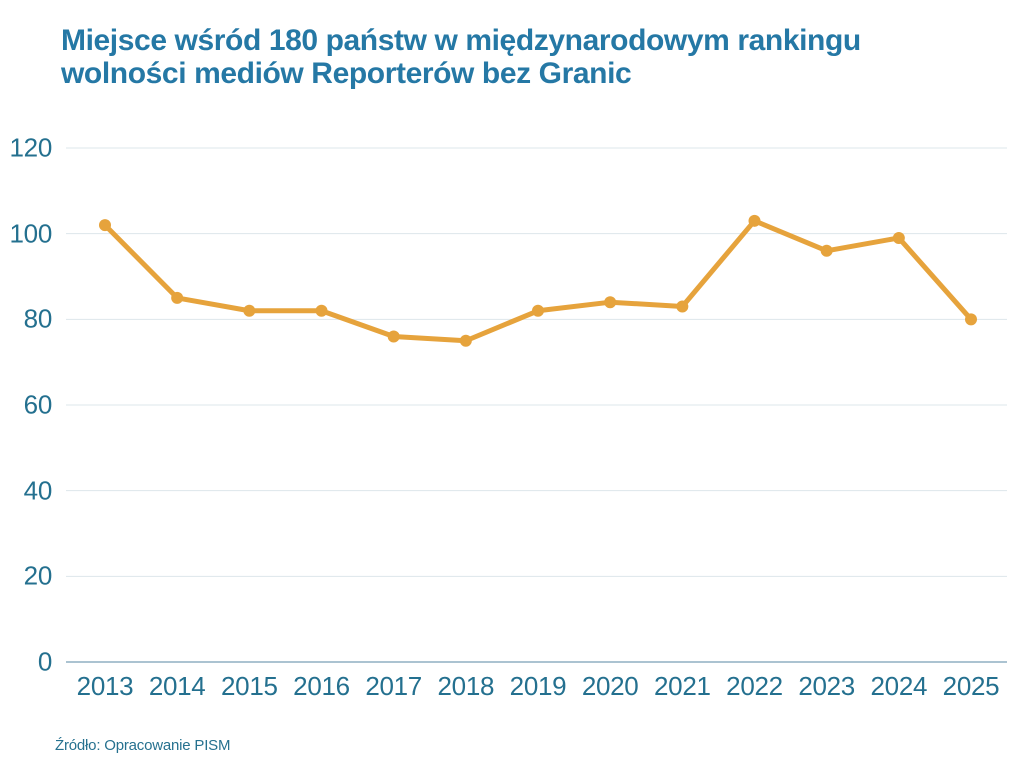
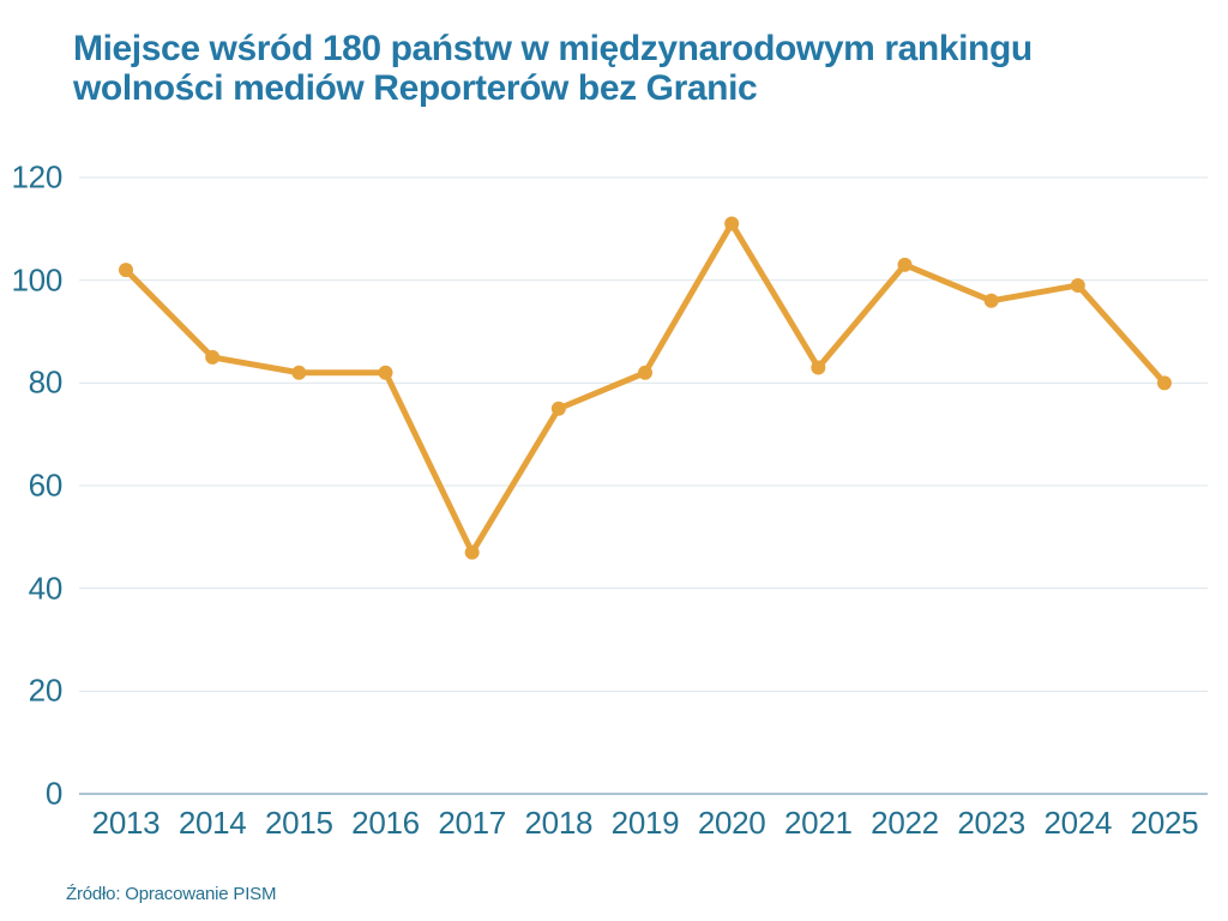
2017: 76 -> 47
2020: 84 -> 111
